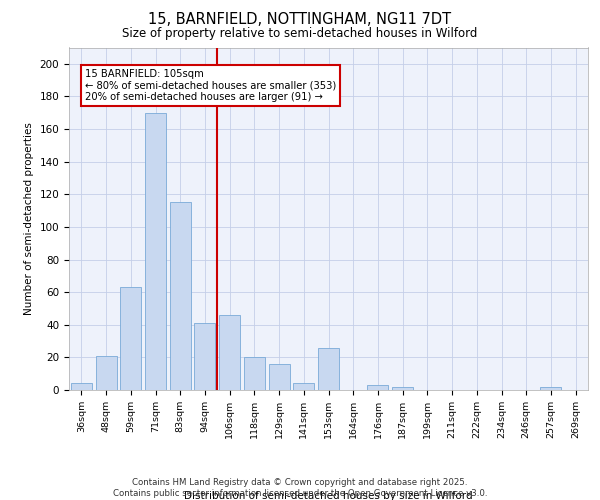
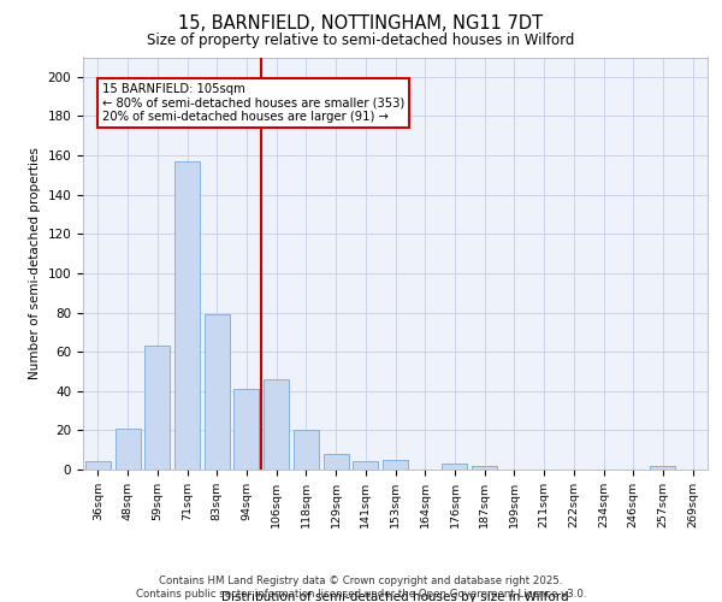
71sqm: 170 -> 157
83sqm: 115 -> 79
129sqm: 16 -> 8
153sqm: 26 -> 5
